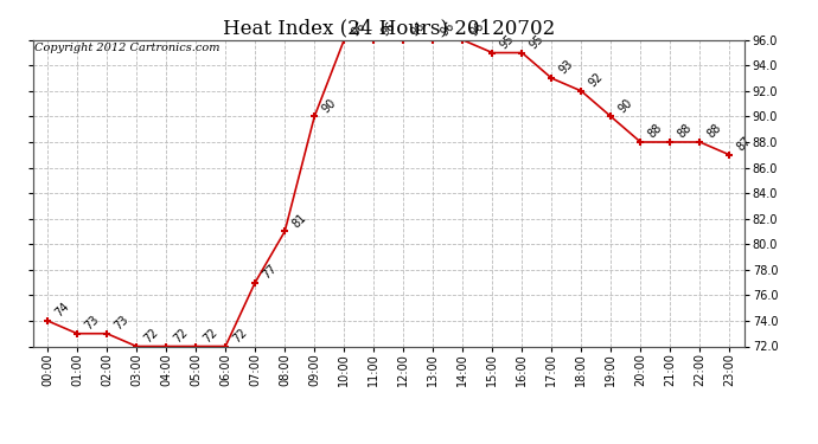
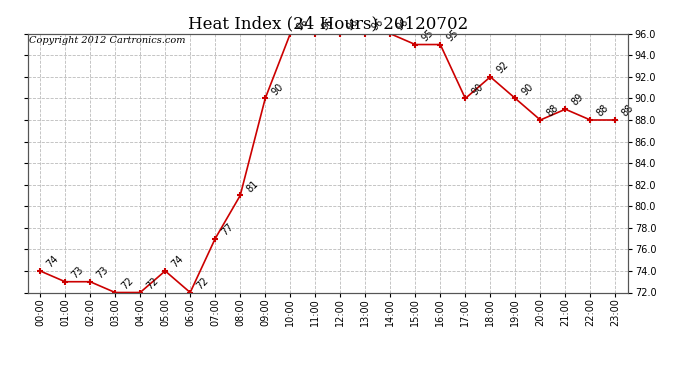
05:00: 72 -> 74
17:00: 93 -> 90
21:00: 88 -> 89
23:00: 87 -> 88
